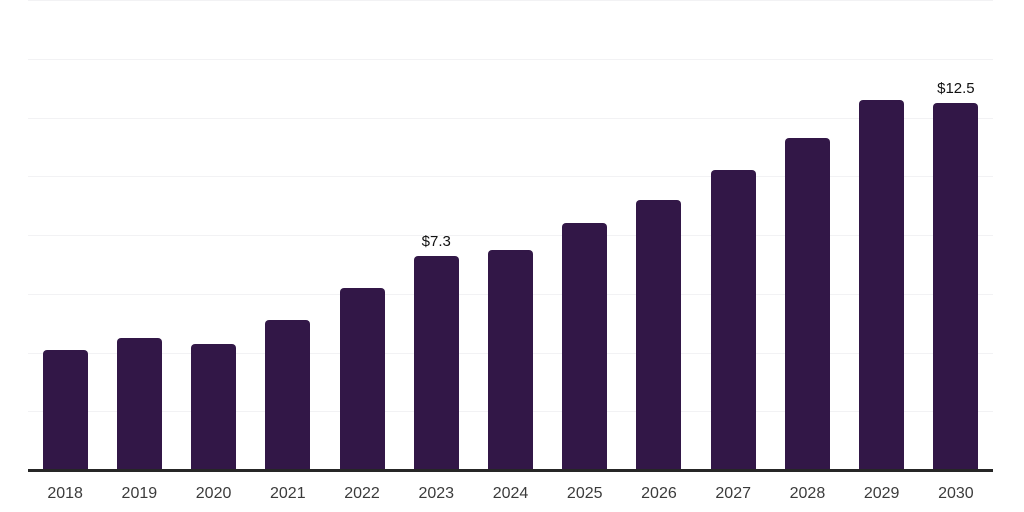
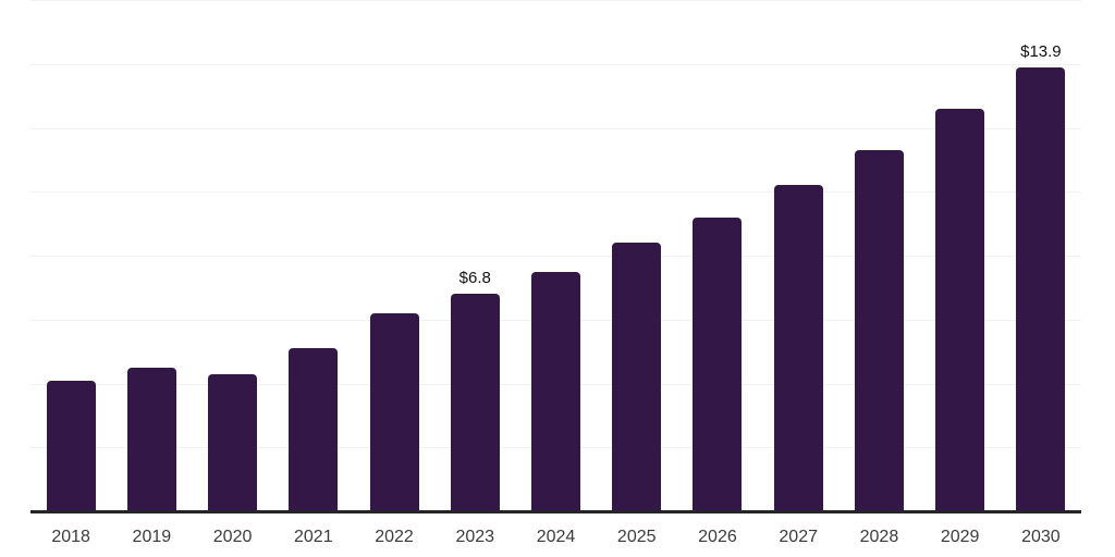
2023: $7.3 -> $6.8
2030: $12.5 -> $13.9
